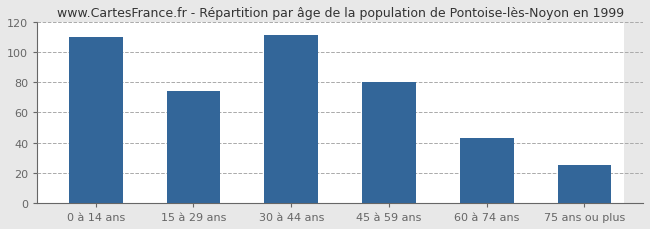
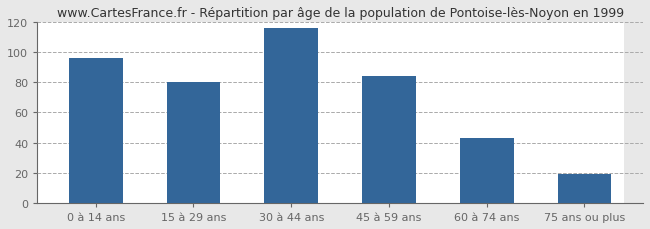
0 à 14 ans: 110 -> 96
15 à 29 ans: 74 -> 80
30 à 44 ans: 111 -> 116
45 à 59 ans: 80 -> 84
75 ans ou plus: 25 -> 19
